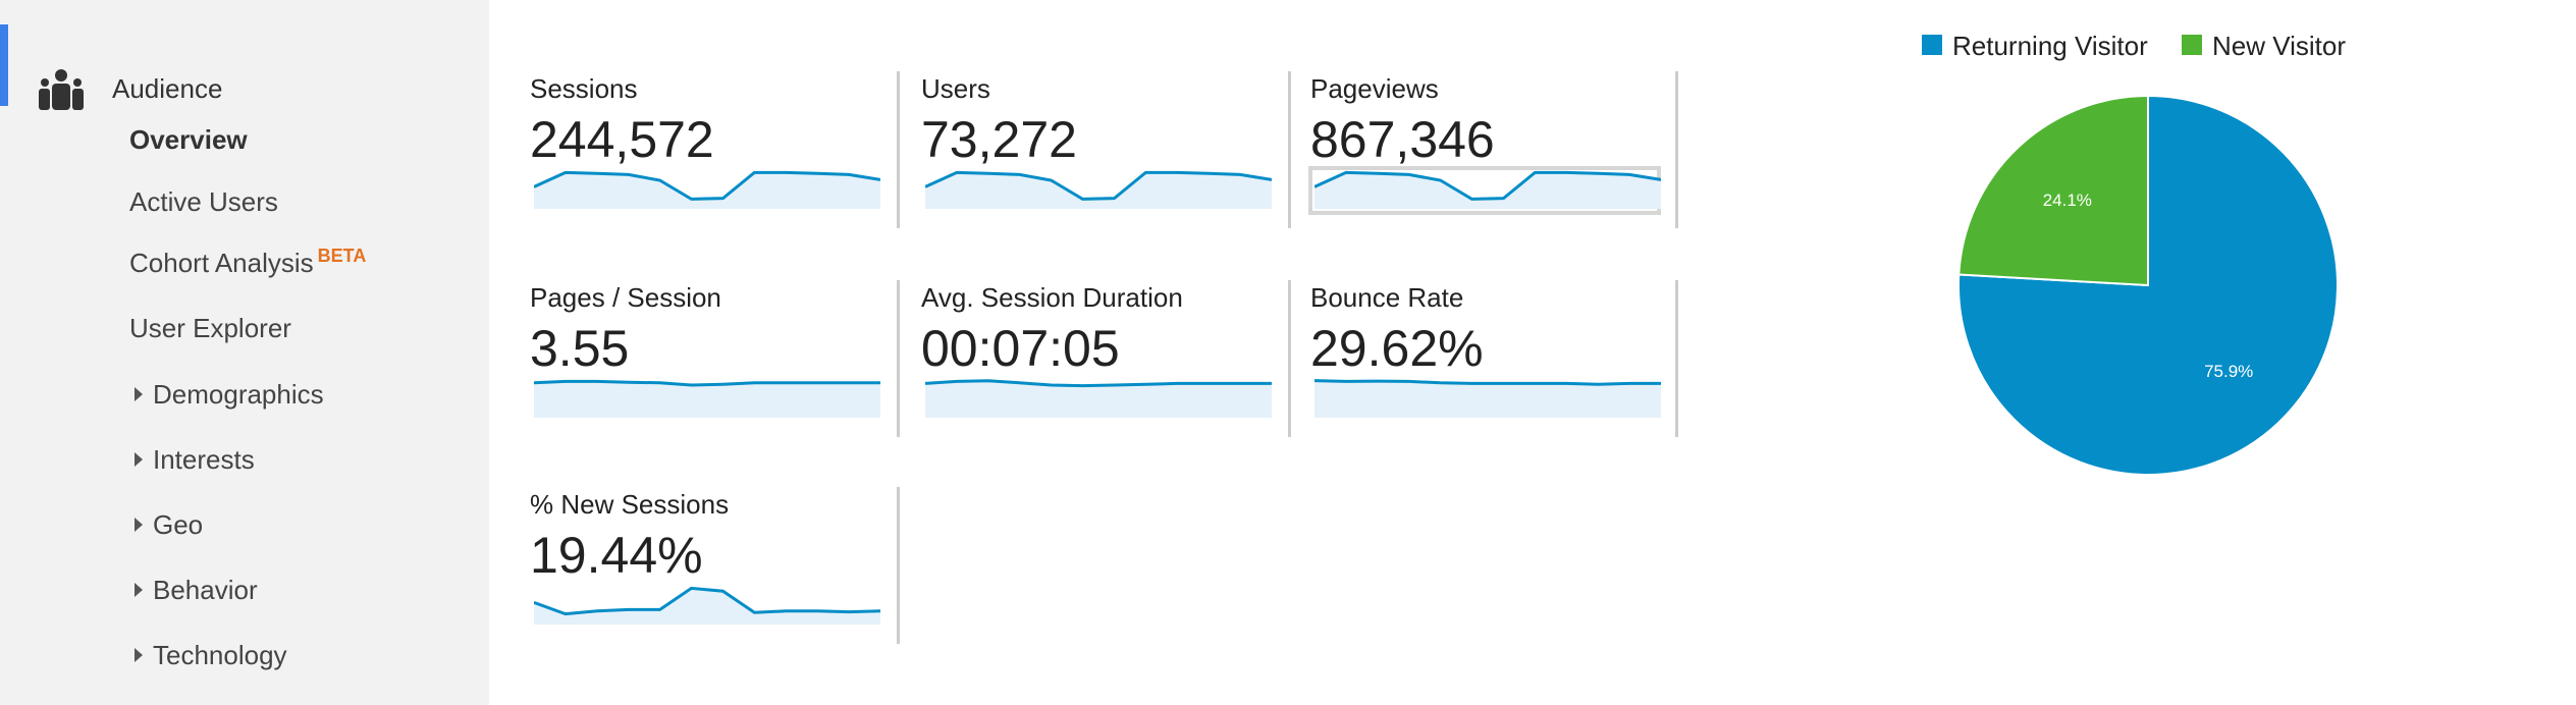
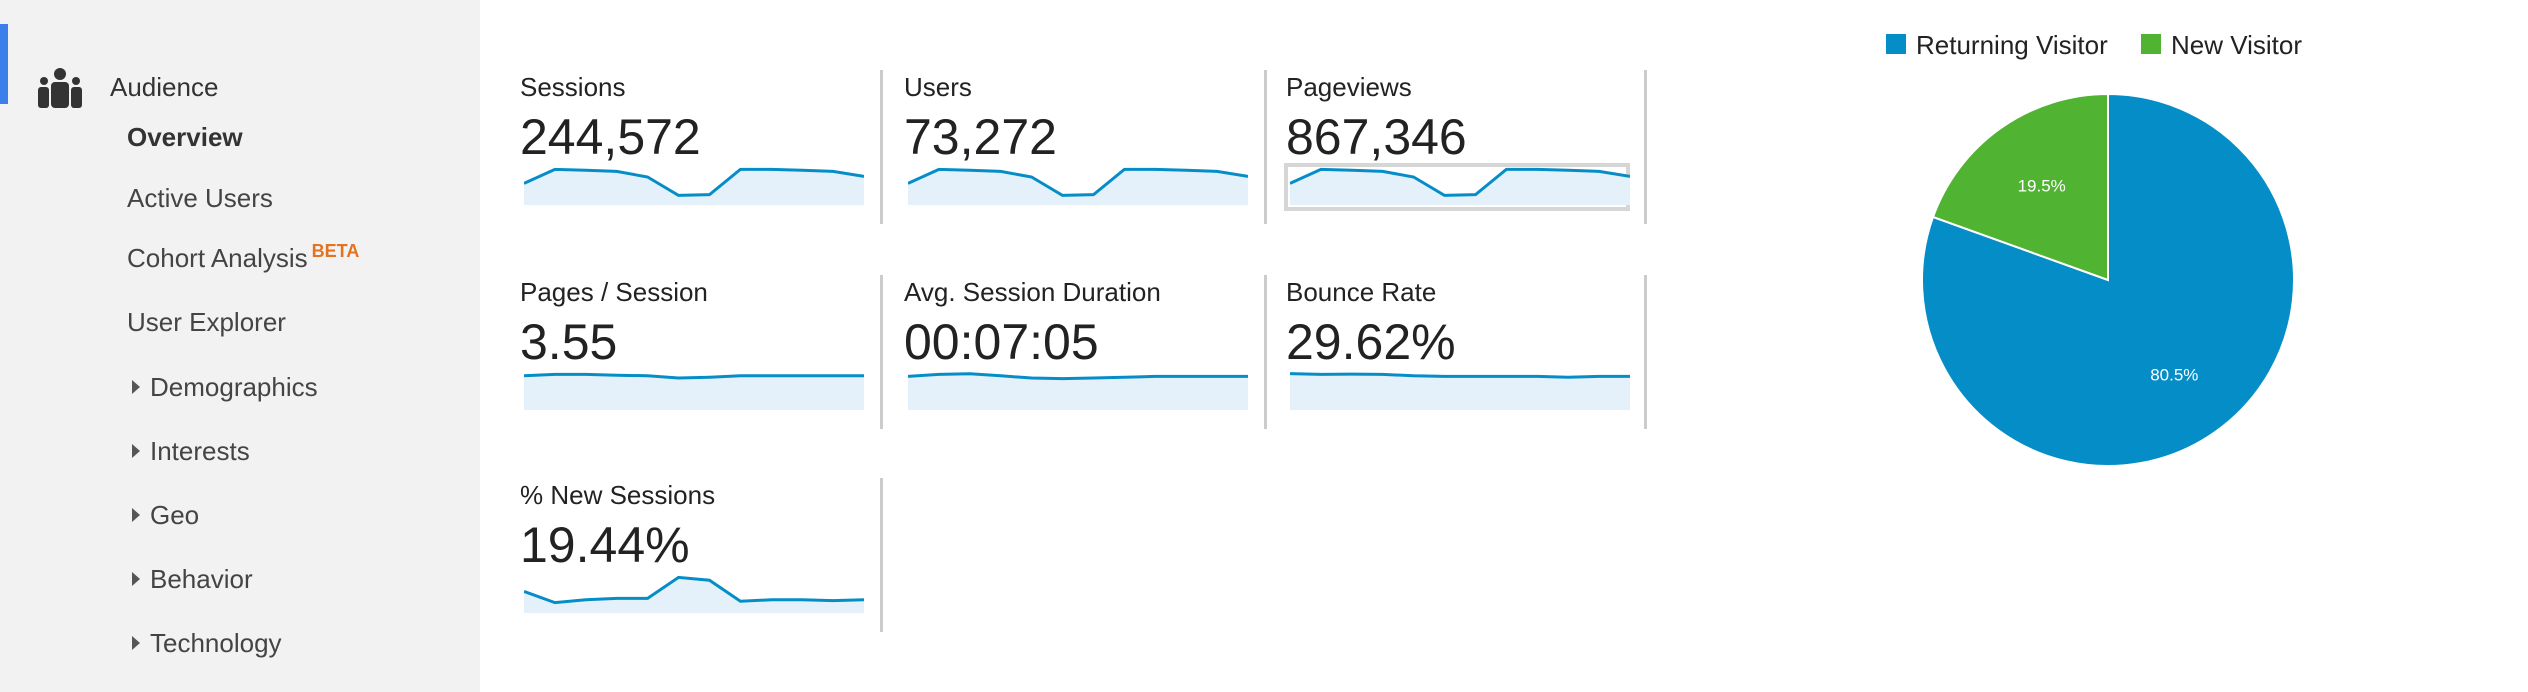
Returning Visitor: 75.9% -> 80.5%
New Visitor: 24.1% -> 19.5%
